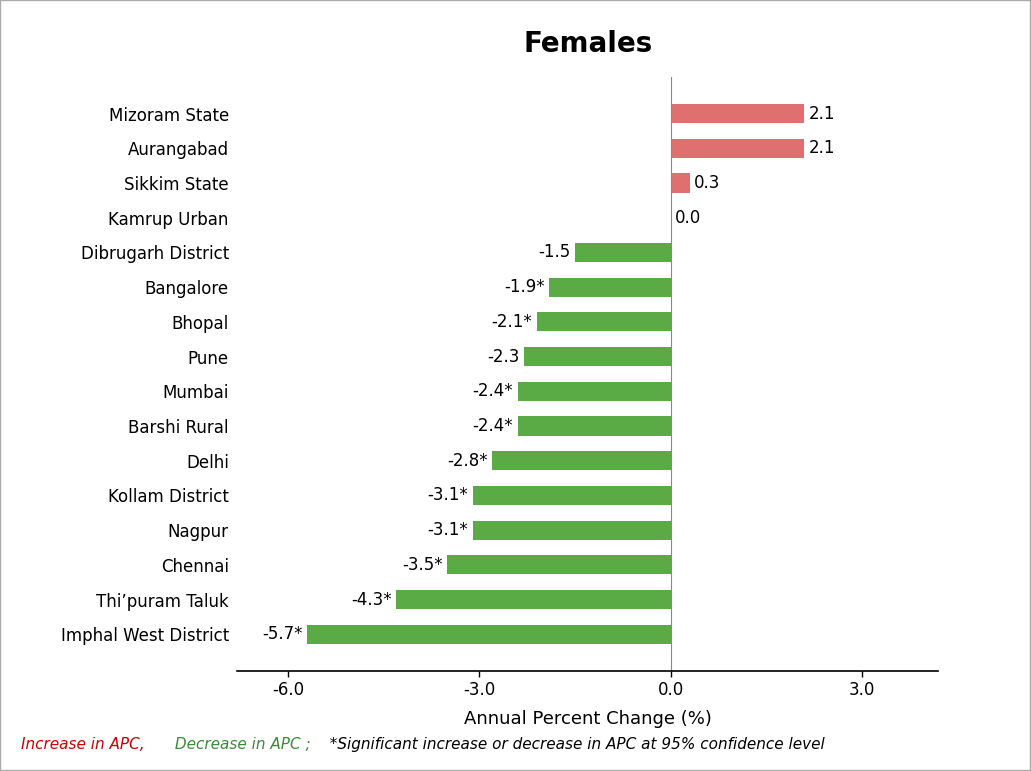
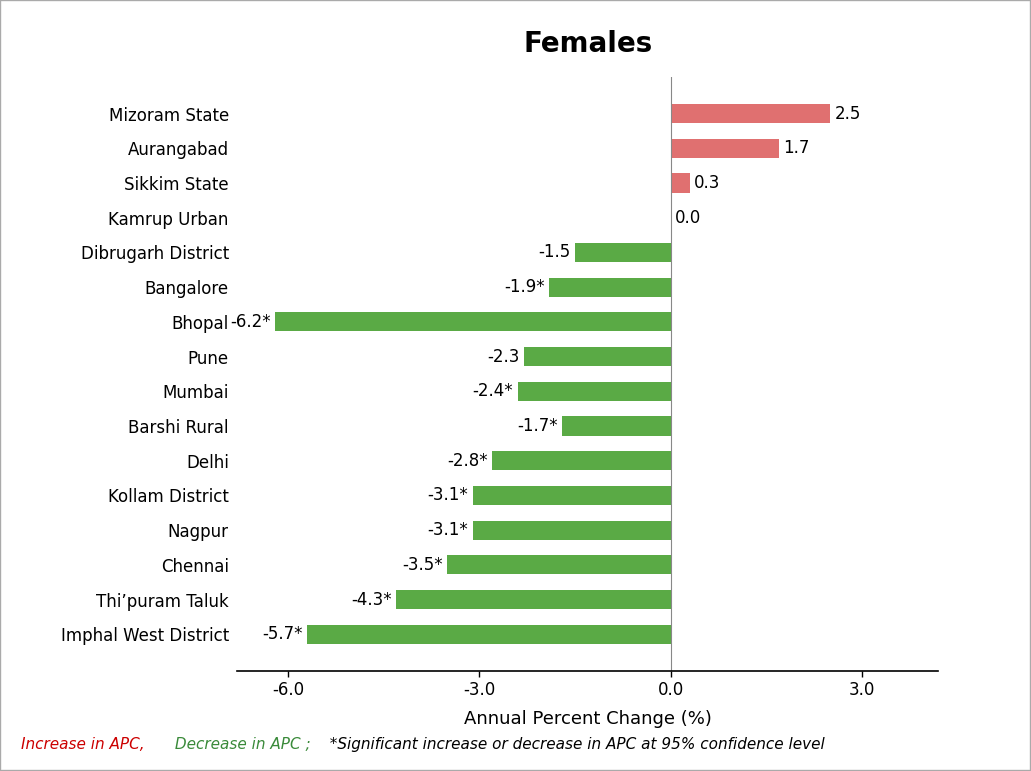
Mizoram State: 2.1 -> 2.5
Aurangabad: 2.1 -> 1.7
Bhopal: -2.1* -> -6.2*
Barshi Rural: -2.4* -> -1.7*
